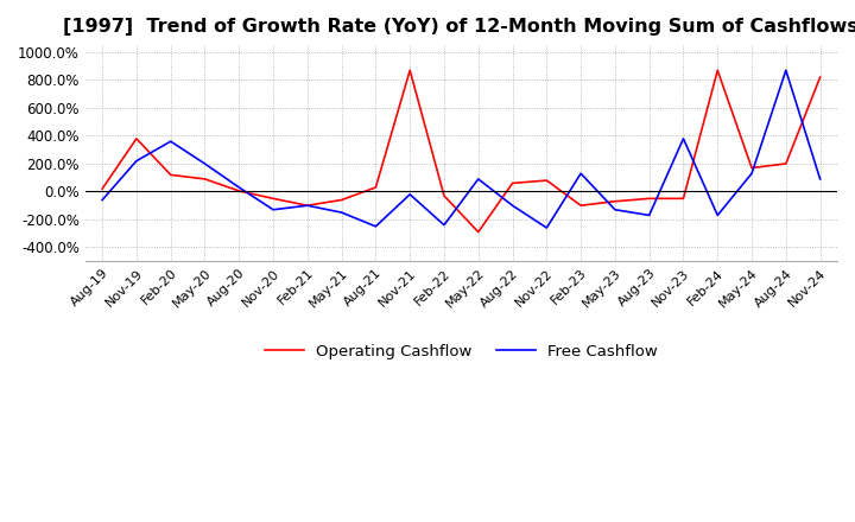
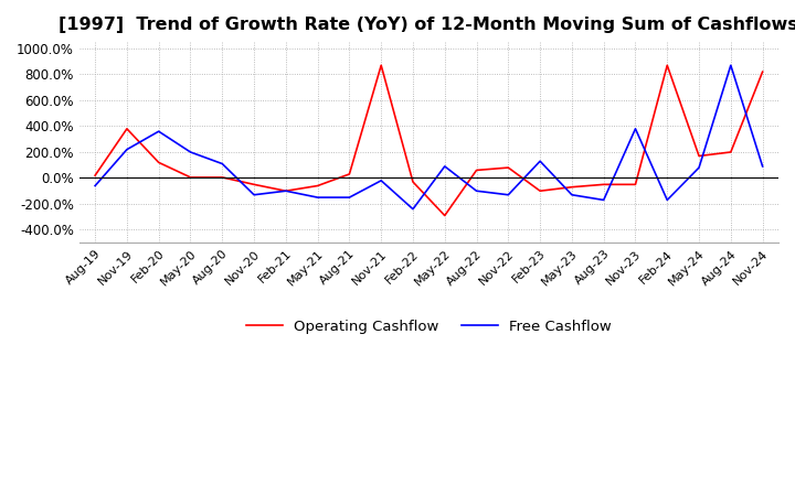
Operating Cashflow/May-20: 90% -> 0%
Free Cashflow/Aug-20: 30% -> 110%
Free Cashflow/Aug-21: -250% -> -150%
Free Cashflow/Nov-22: -260% -> -130%
Free Cashflow/May-24: 130% -> 80%
